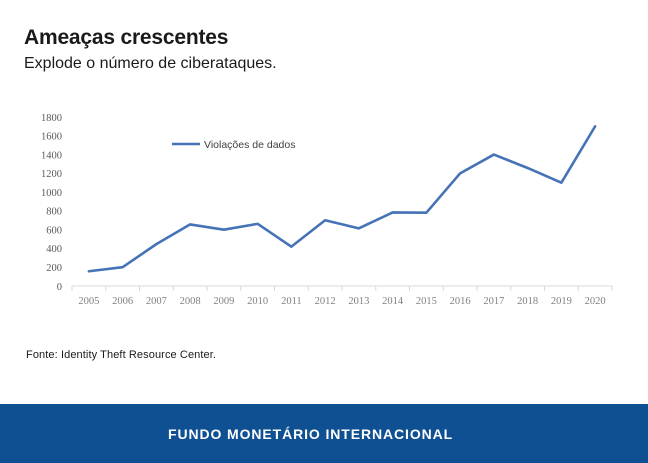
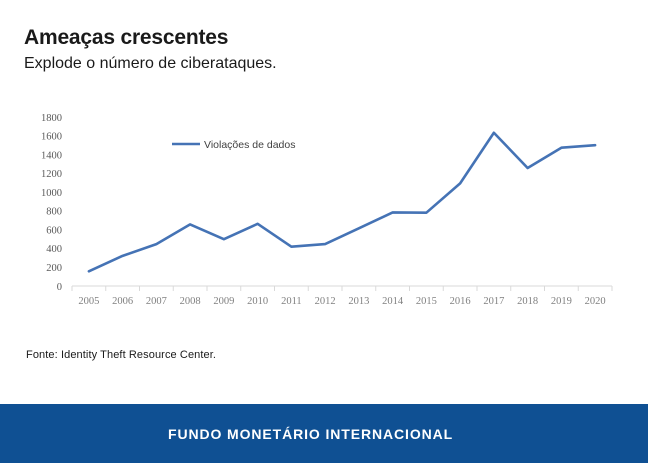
2006: 200 -> 300
2009: 600 -> 500
2012: 700 -> 400
2016: 1200 -> 1100
2017: 1400 -> 1600
2019: 1100 -> 1500
2020: 1700 -> 1500
